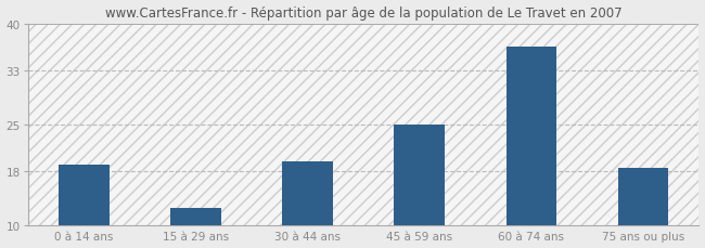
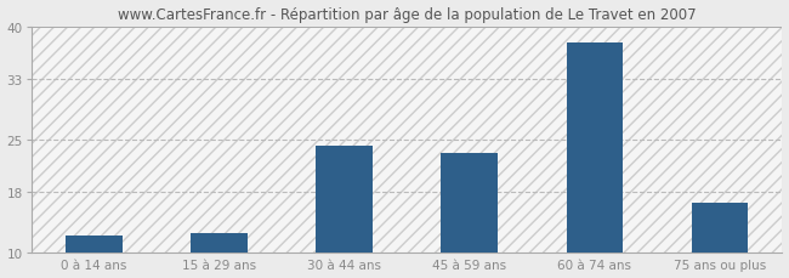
0 à 14 ans: 19.0 -> 12.2
30 à 44 ans: 19.5 -> 24.2
45 à 59 ans: 25.0 -> 23.2
60 à 74 ans: 36.5 -> 37.8
75 ans ou plus: 18.5 -> 16.6
